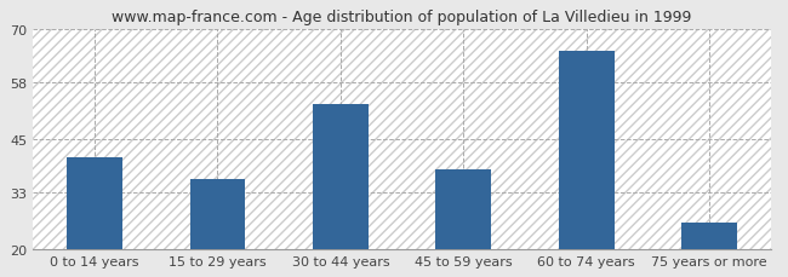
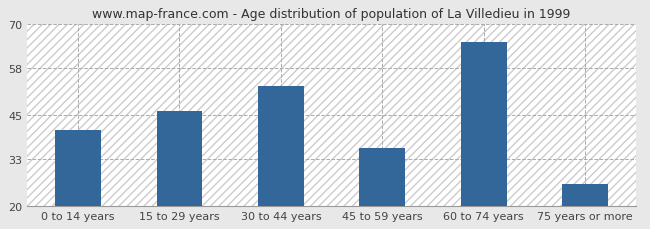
15 to 29 years: 36 -> 46
45 to 59 years: 38 -> 36
